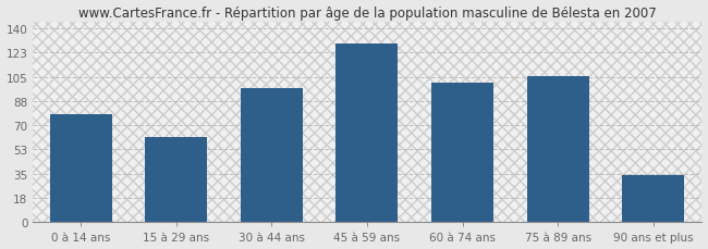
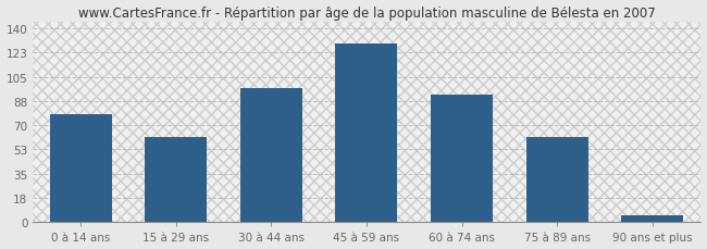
60 à 74 ans: 101 -> 92
75 à 89 ans: 106 -> 62
90 ans et plus: 34 -> 5
